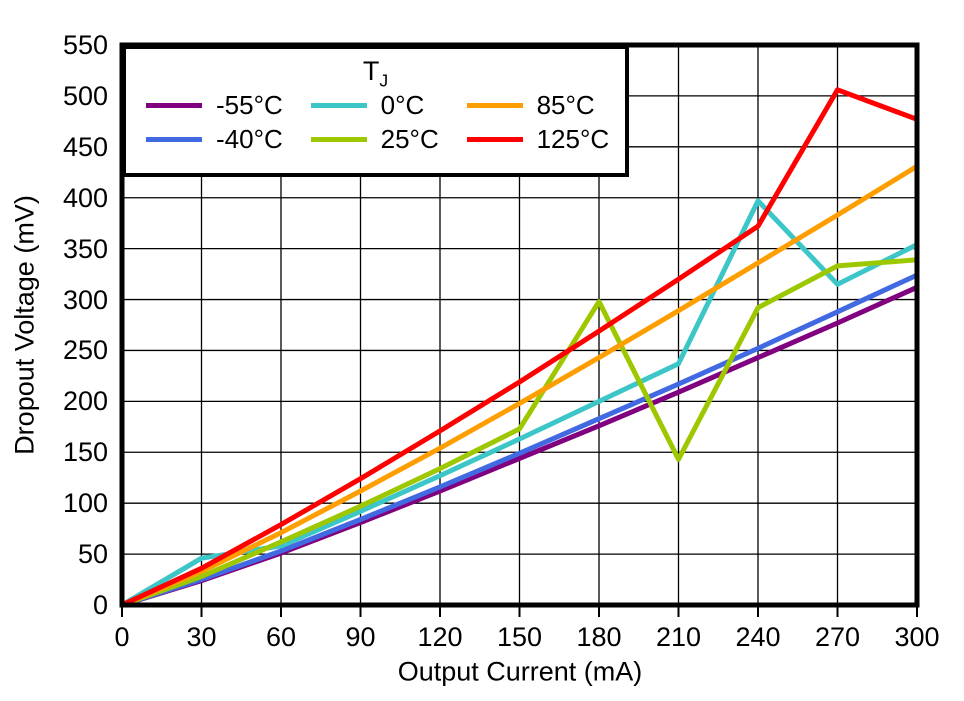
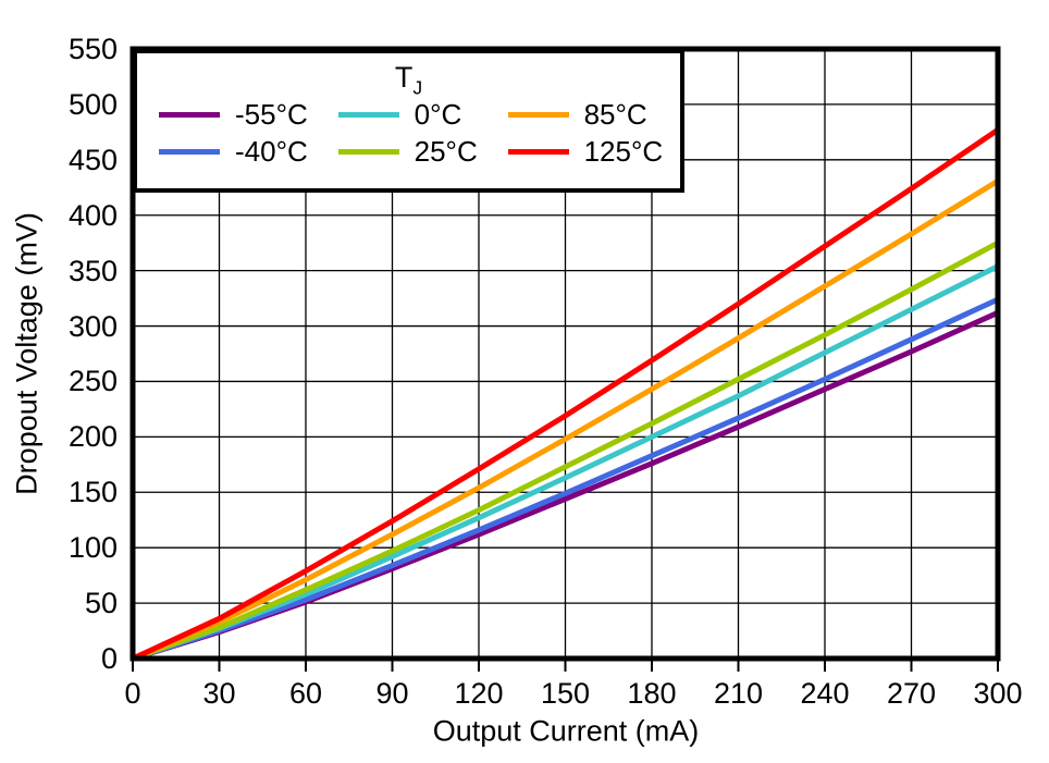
0°C/30: 46 -> 27
25°C/180: 298 -> 212
25°C/210: 143 -> 252
0°C/240: 397 -> 276
125°C/270: 506 -> 424
25°C/300: 339 -> 375
